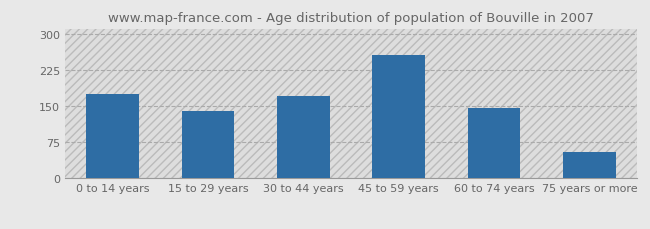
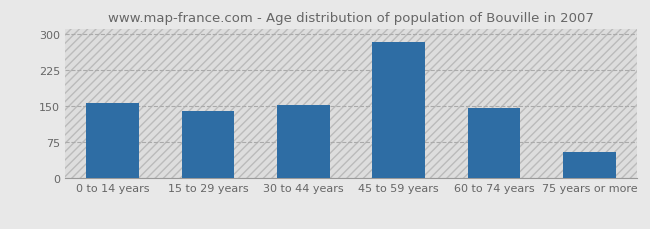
0 to 14 years: 175 -> 157
30 to 44 years: 170 -> 153
45 to 59 years: 255 -> 283
